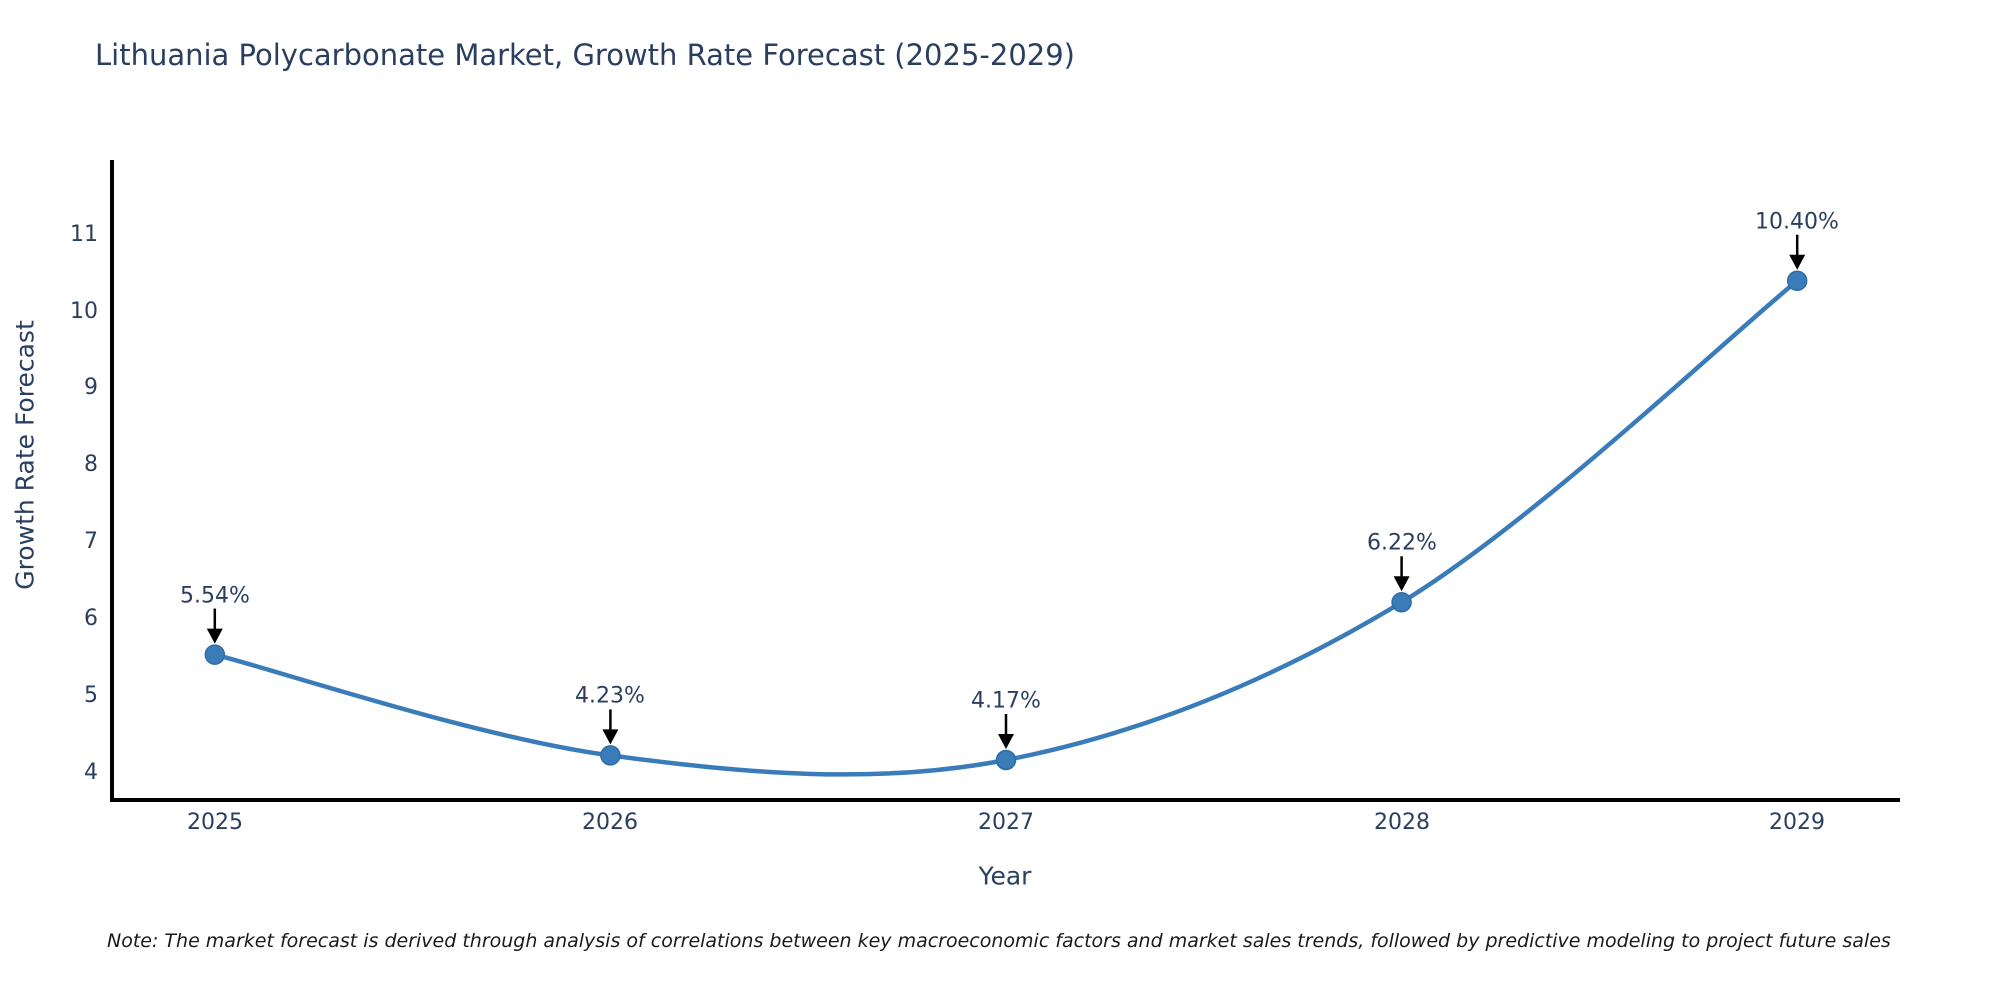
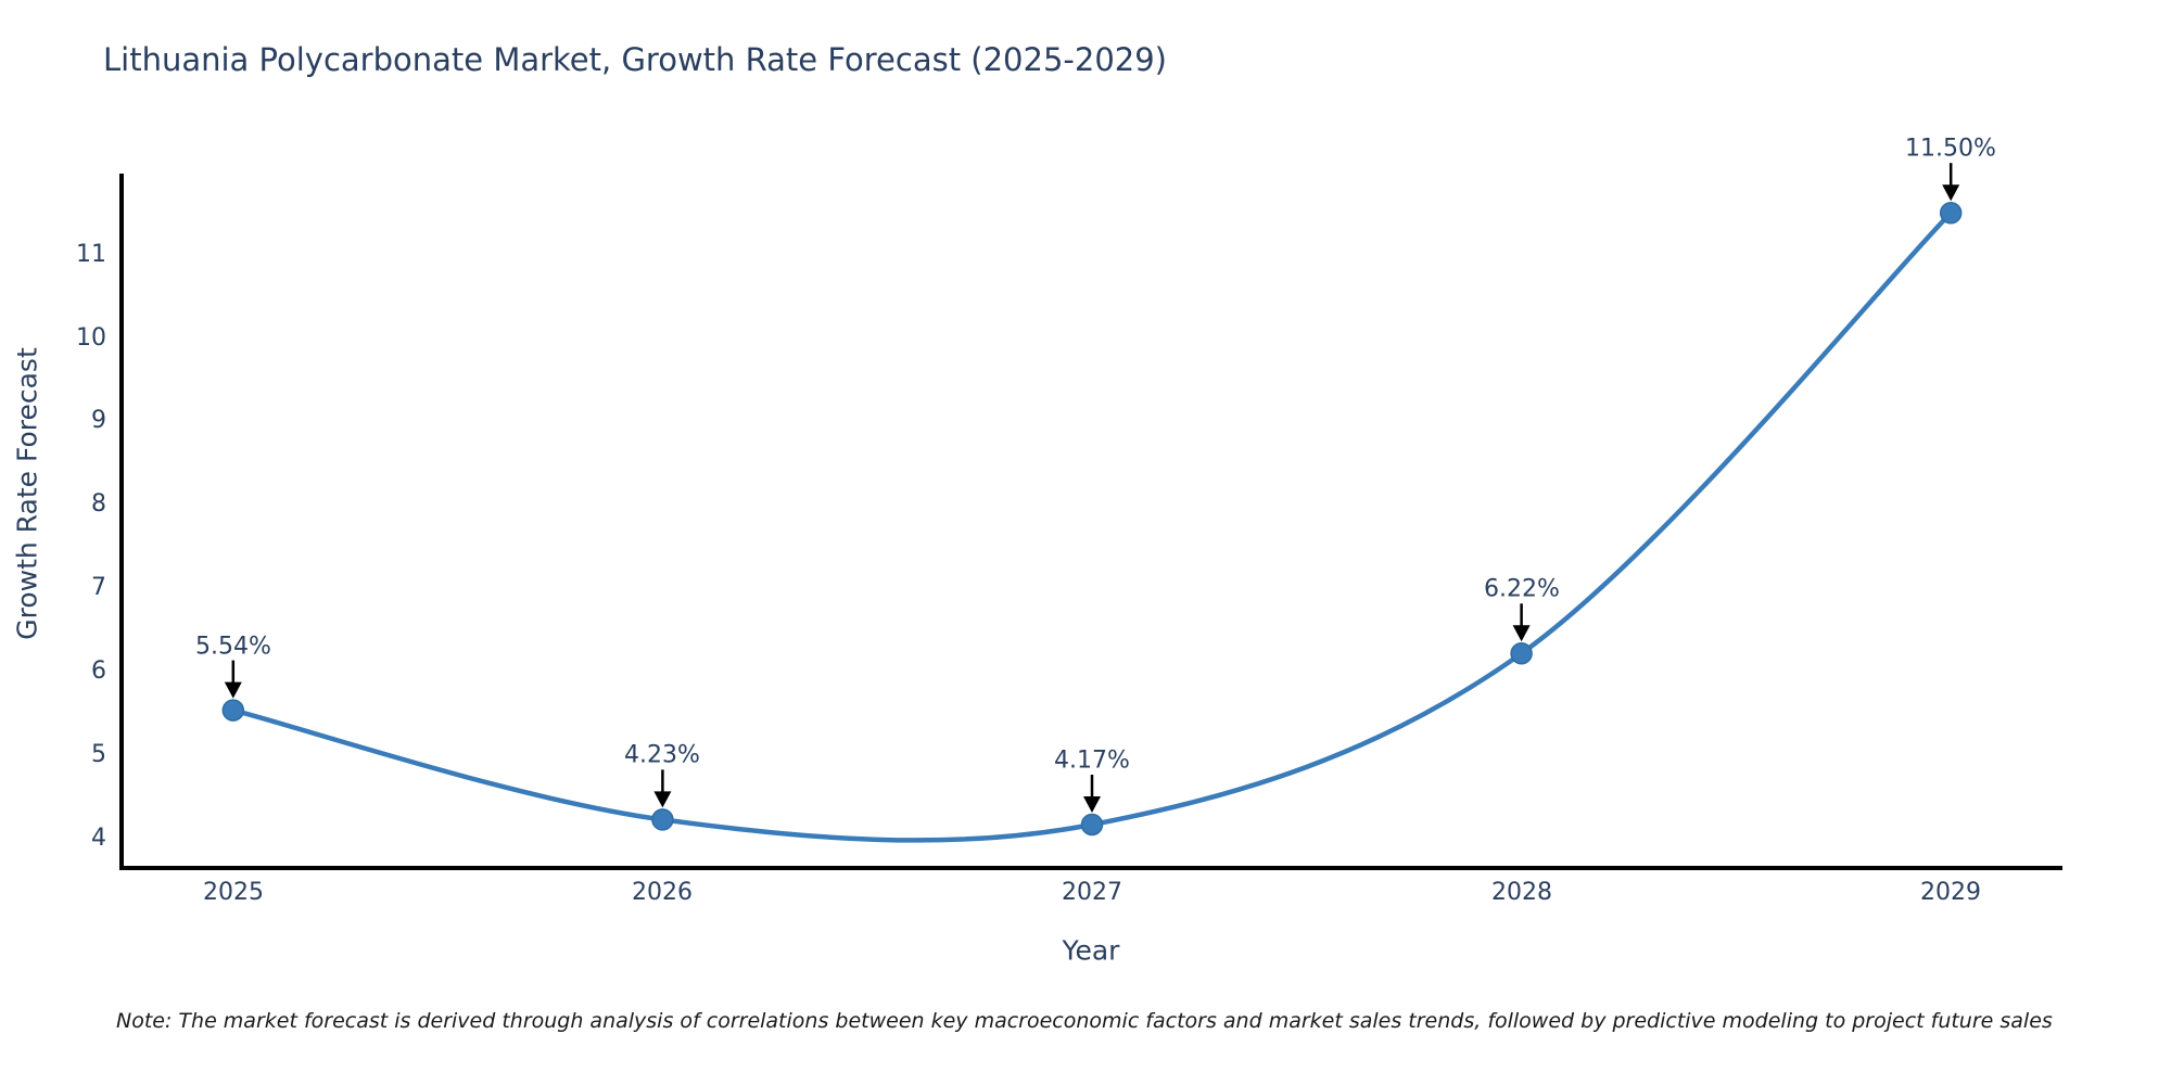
2029: 10.40% -> 11.50%
